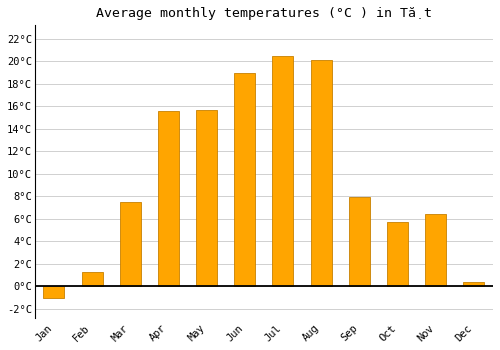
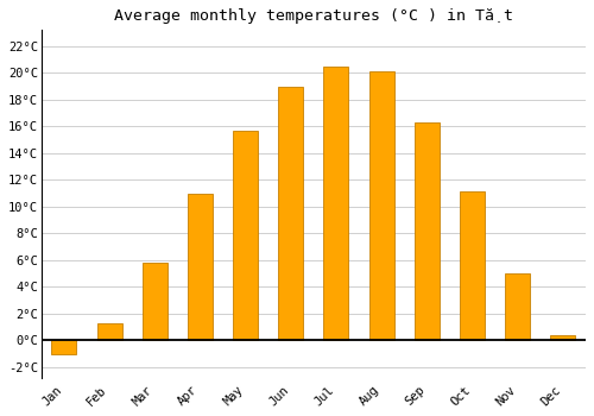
Mar: 7.5°C -> 5.8°C
Apr: 15.6°C -> 11.0°C
Sep: 7.9°C -> 16.3°C
Oct: 5.7°C -> 11.1°C
Nov: 6.4°C -> 5.0°C
